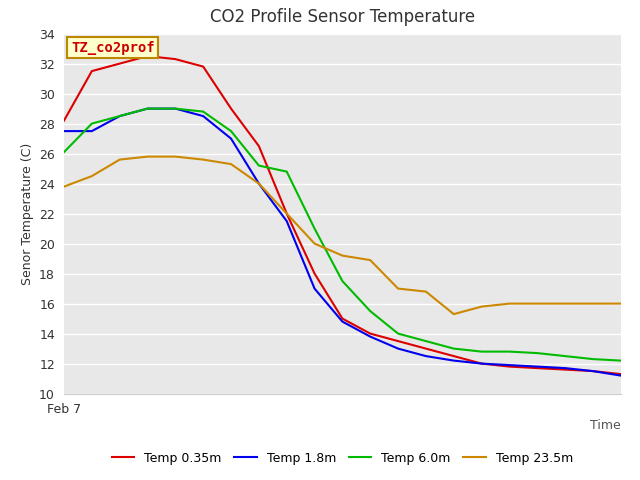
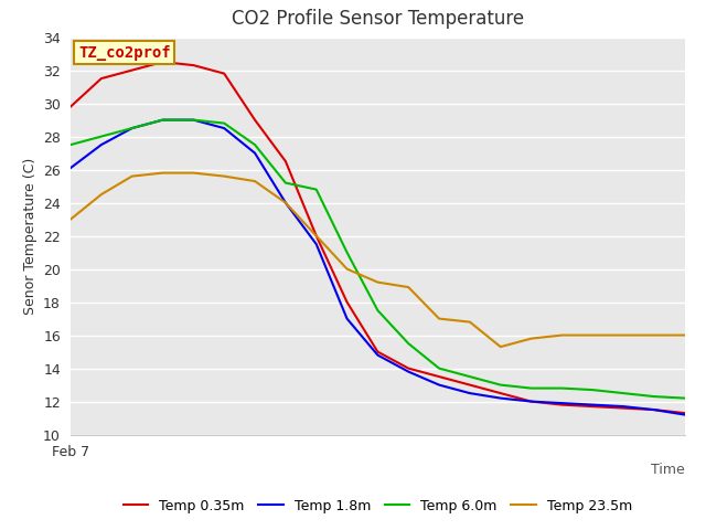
Temp 0.35m/Feb 7: 28.2 -> 29.8
Temp 1.8m/Feb 7: 27.5 -> 26.1
Temp 6.0m/Feb 7: 26.1 -> 27.5
Temp 23.5m/Feb 7: 23.8 -> 23.0
